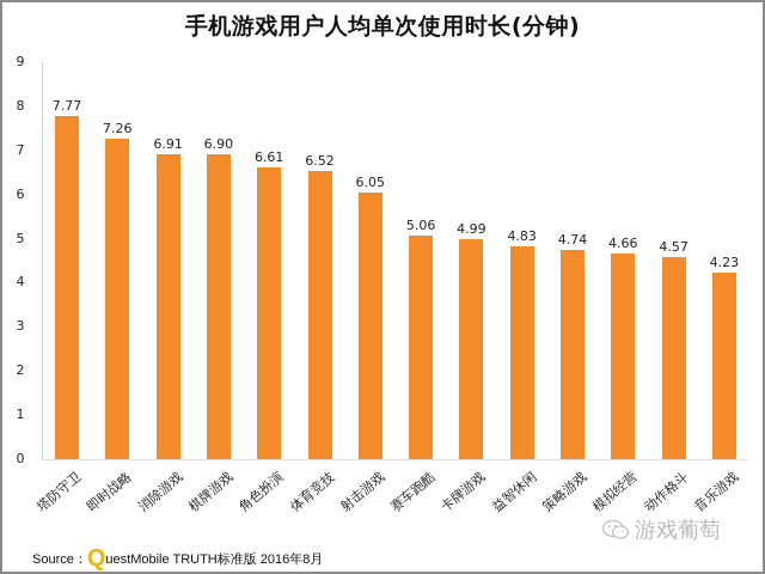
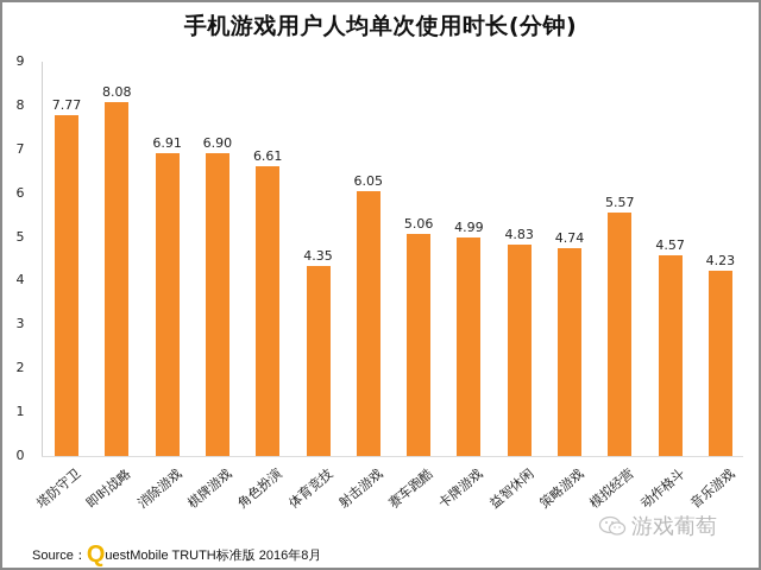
即时战略: 7.26 -> 8.08
体育竞技: 6.52 -> 4.35
模拟经营: 4.66 -> 5.57
